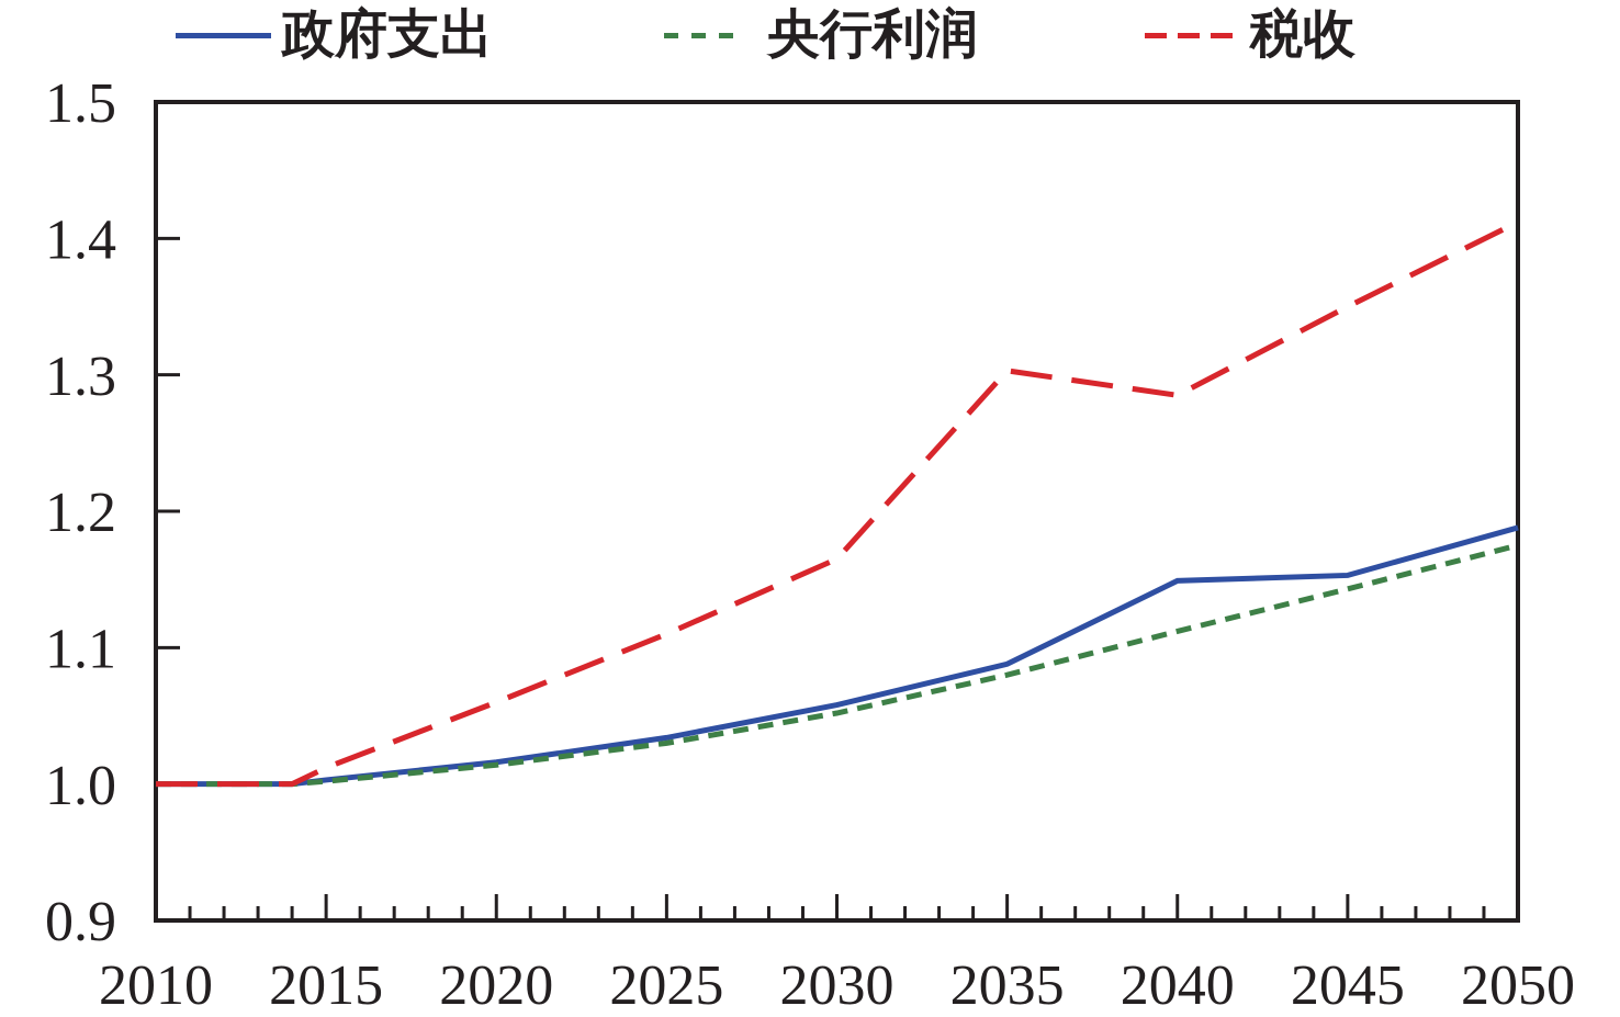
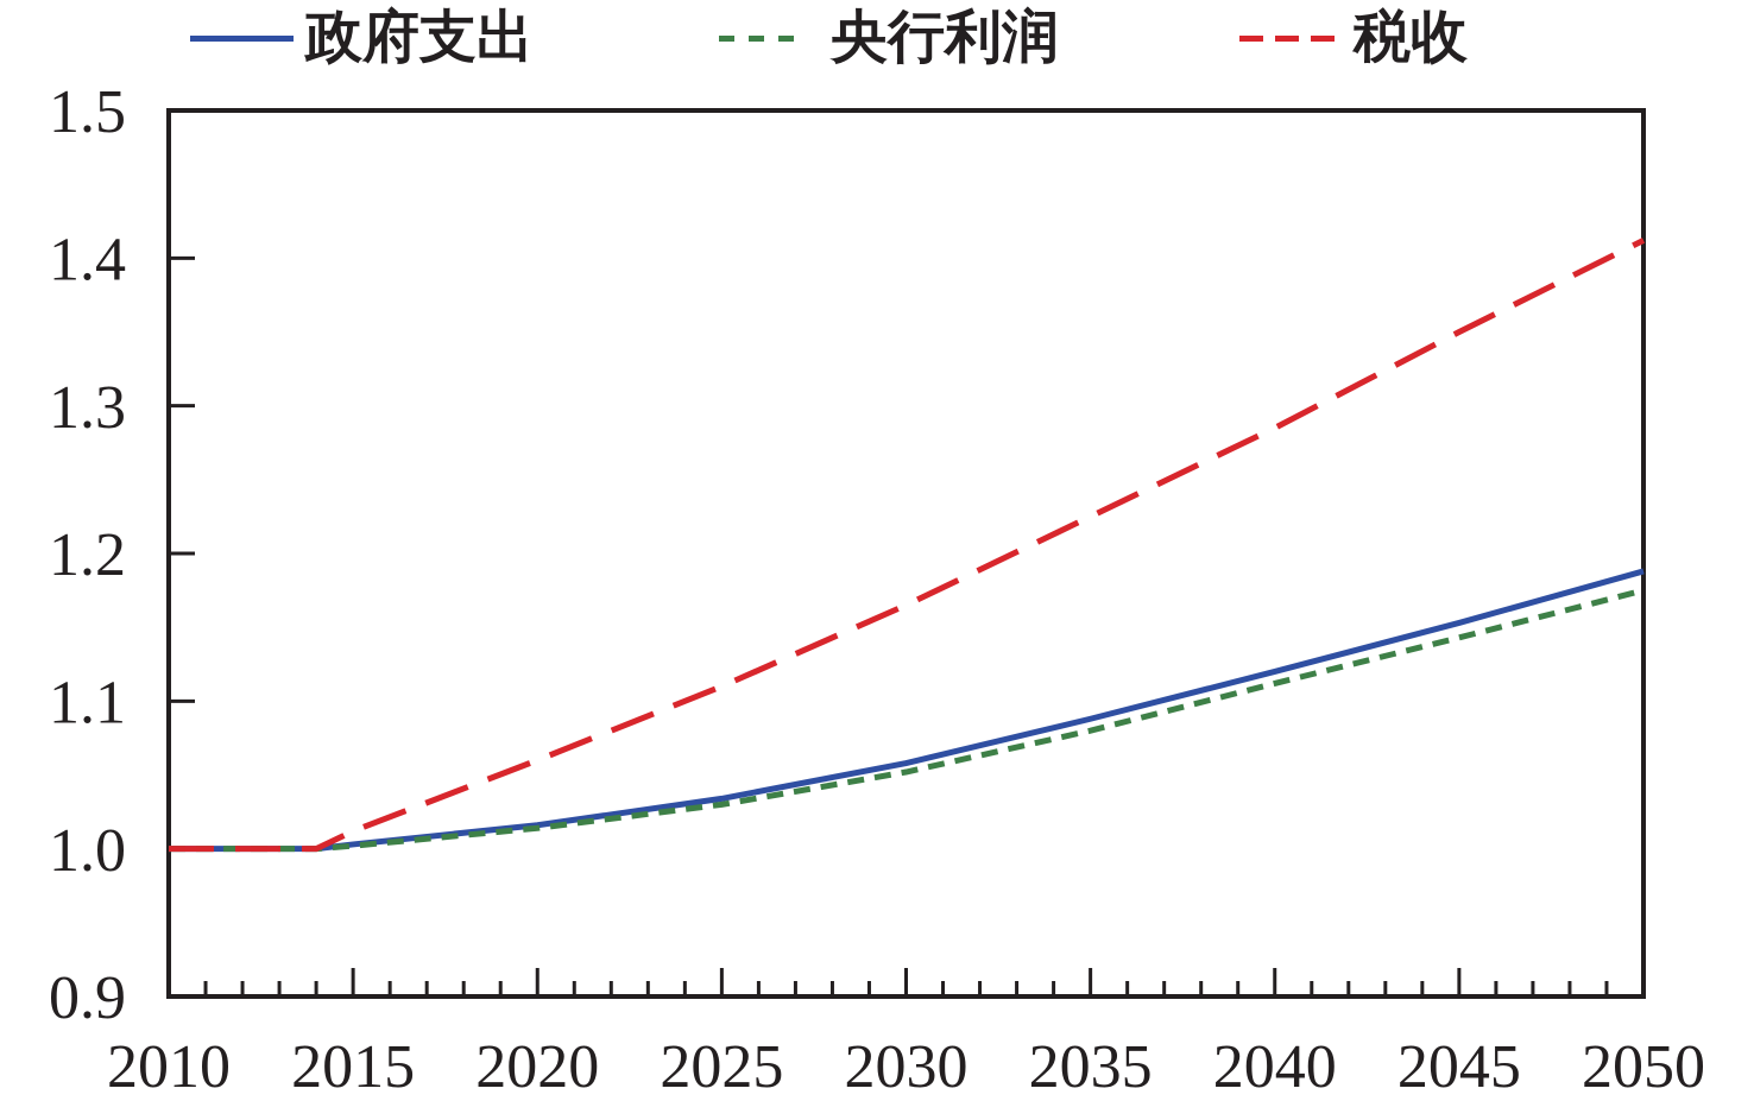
税收/2035: 1.303 -> 1.225
政府支出/2040: 1.149 -> 1.120
